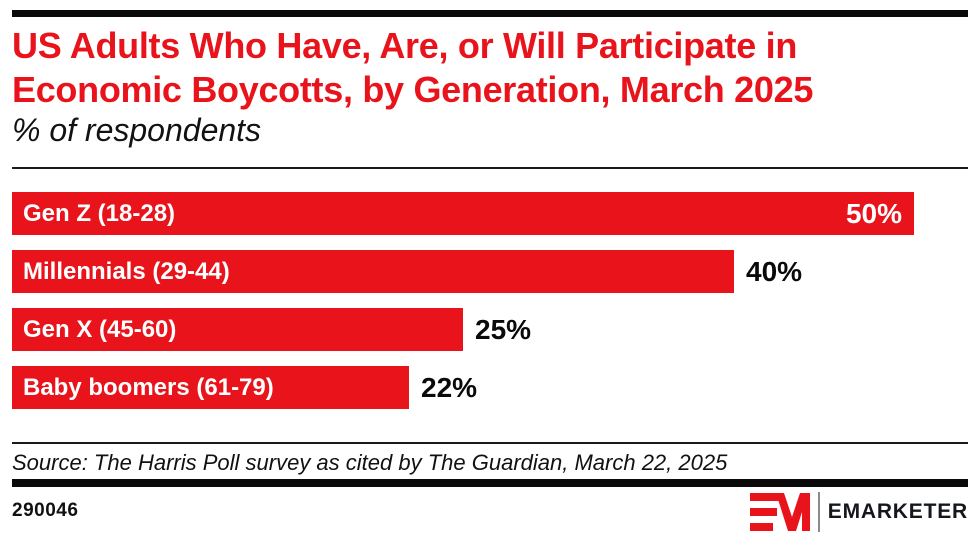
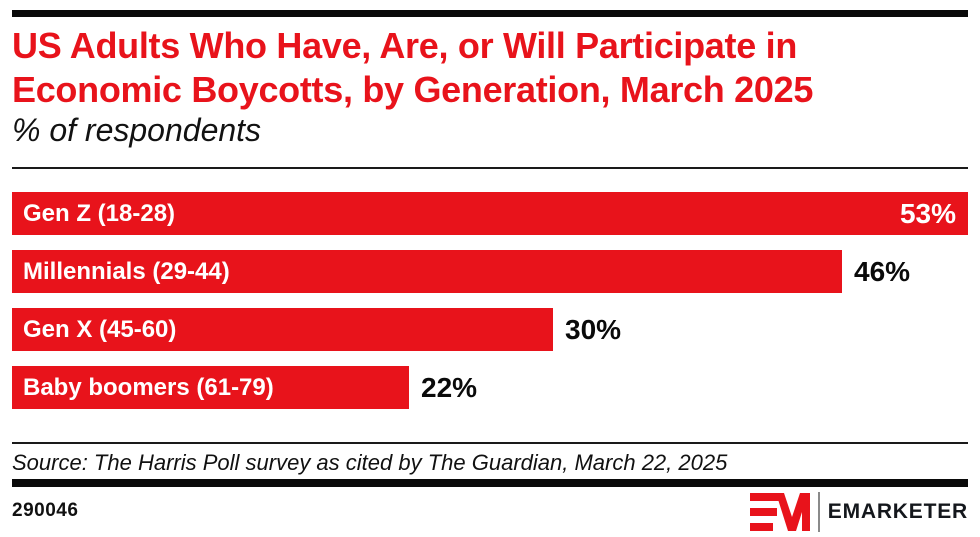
Gen Z (18-28): 50% -> 53%
Millennials (29-44): 40% -> 46%
Gen X (45-60): 25% -> 30%
